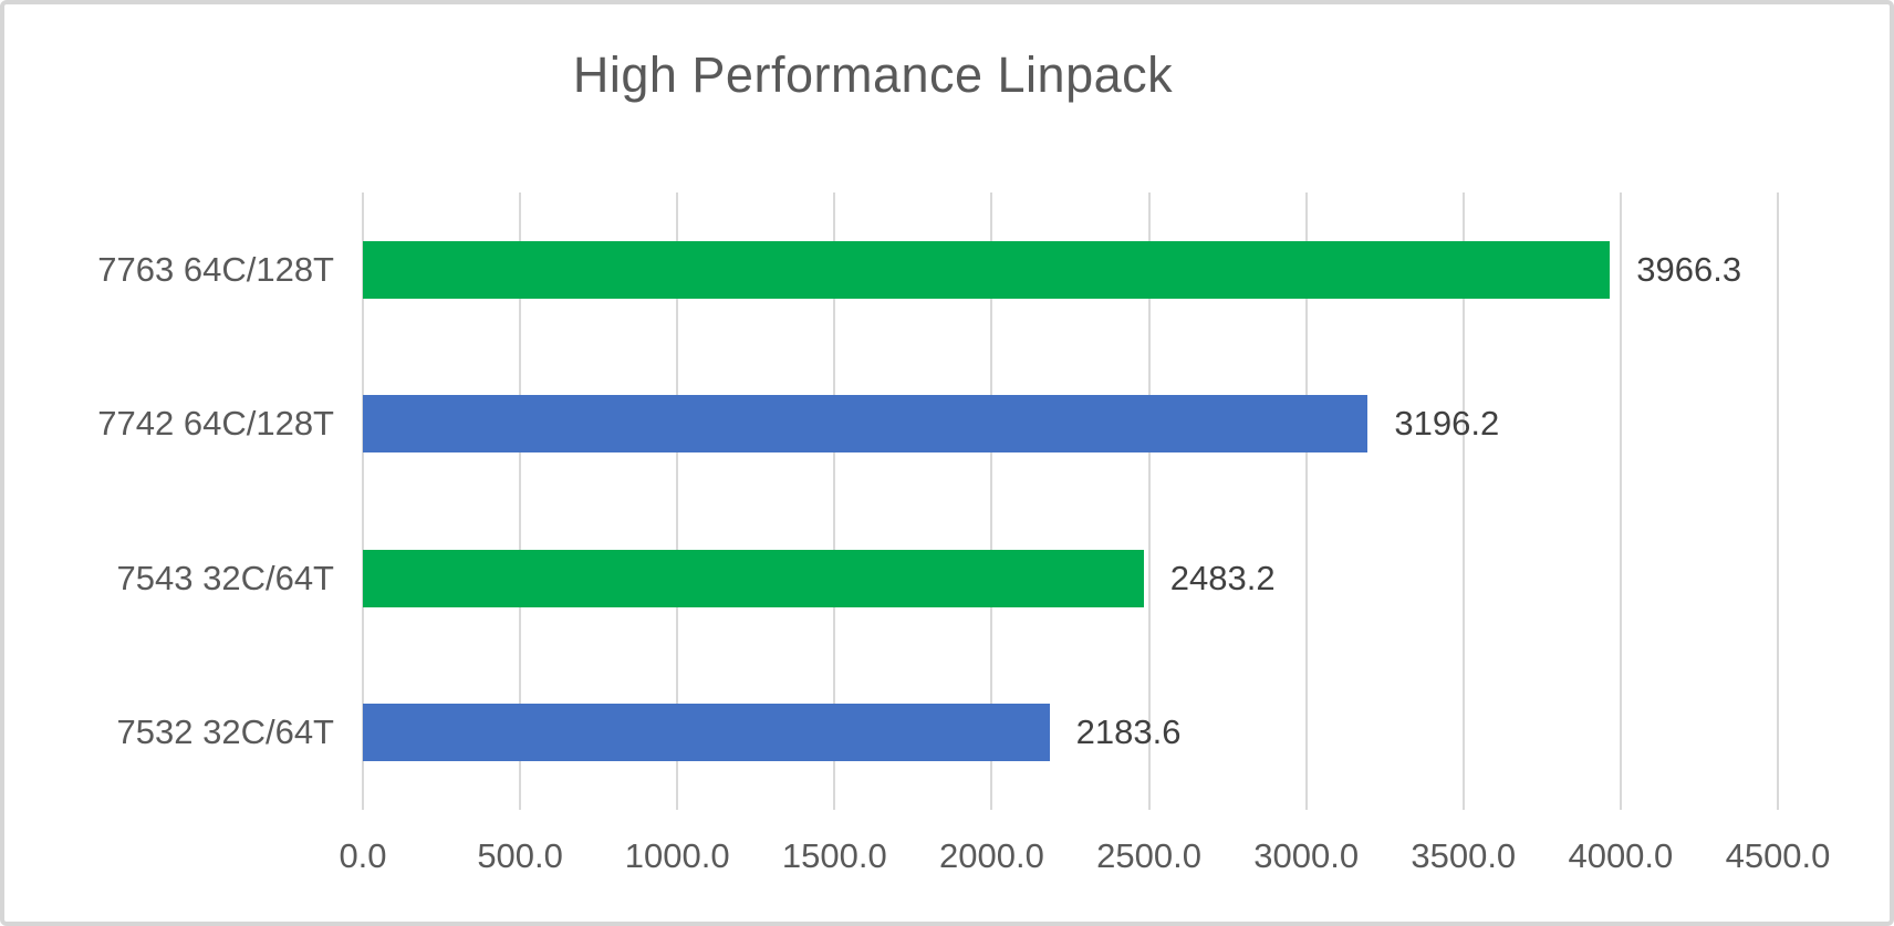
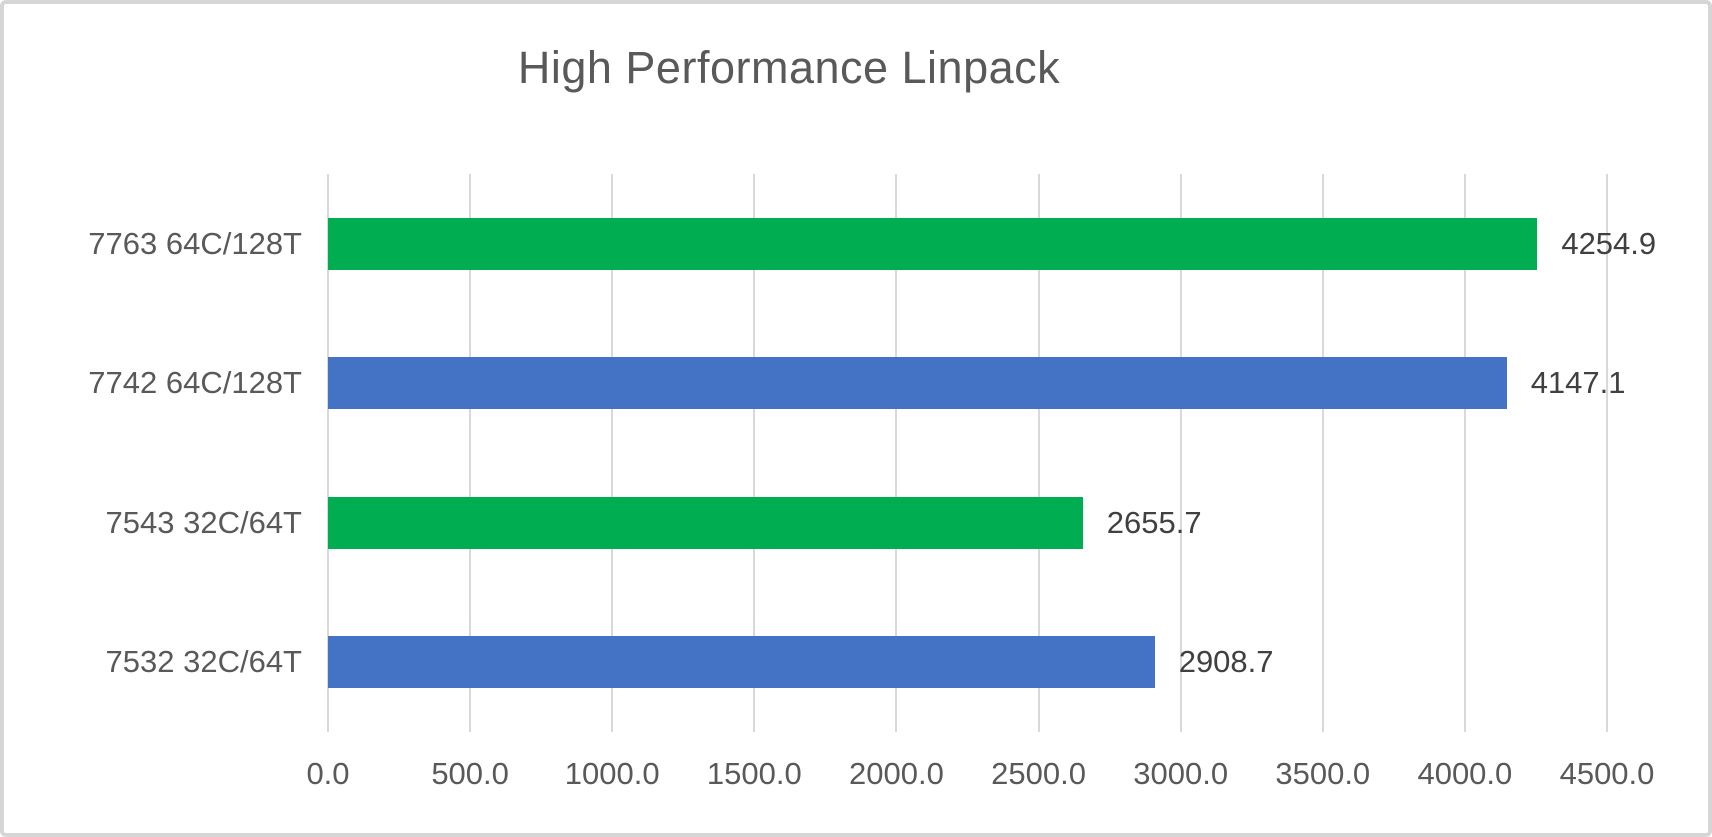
7763 64C/128T: 3966.3 -> 4254.9
7742 64C/128T: 3196.2 -> 4147.1
7543 32C/64T: 2483.2 -> 2655.7
7532 32C/64T: 2183.6 -> 2908.7
